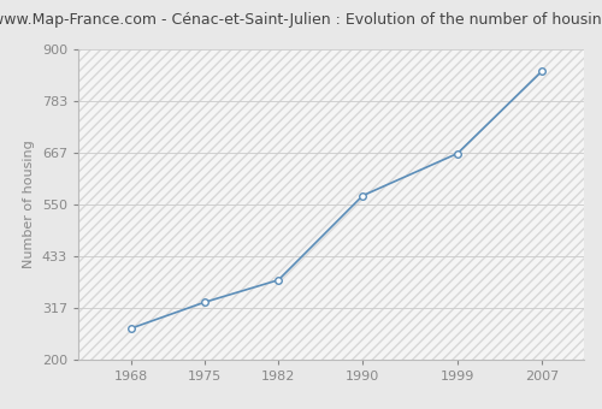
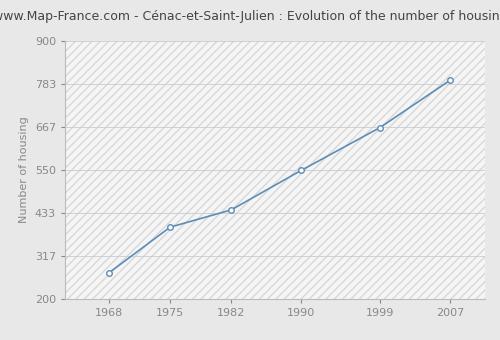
1975: 330 -> 395
1982: 380 -> 442
1990: 570 -> 549
2007: 850 -> 793
